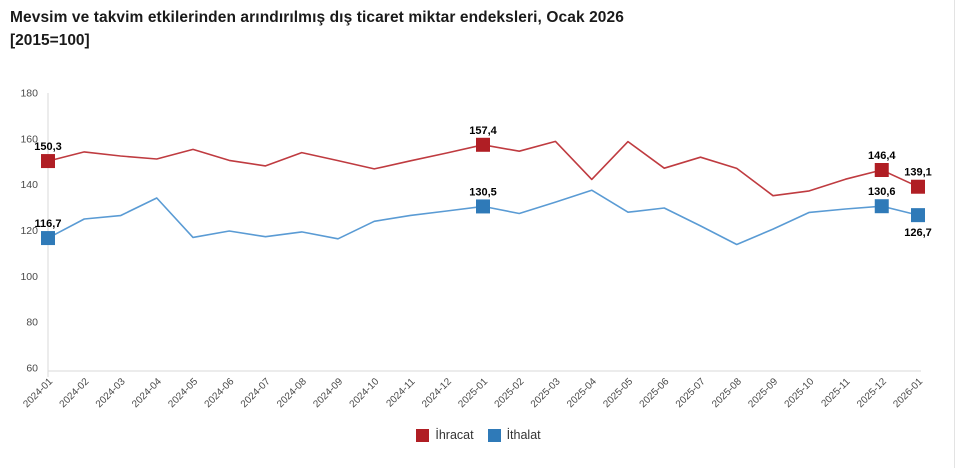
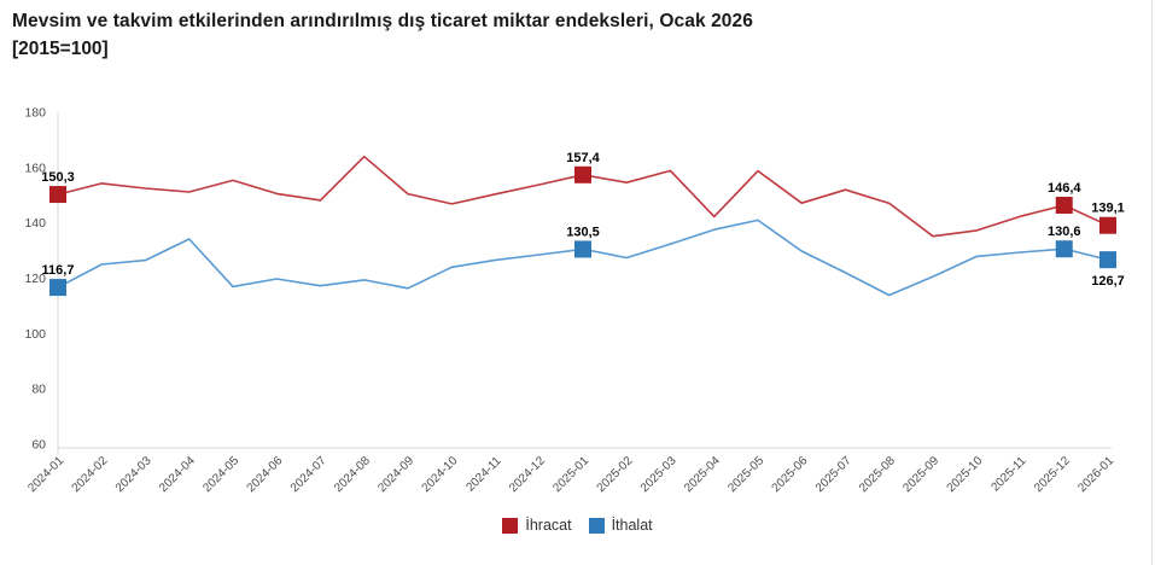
İhracat/2024-08: 154 -> 164
İthalat/2025-05: 128 -> 141
